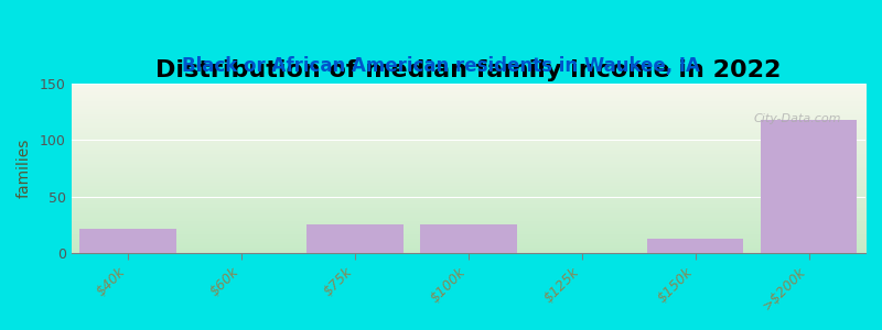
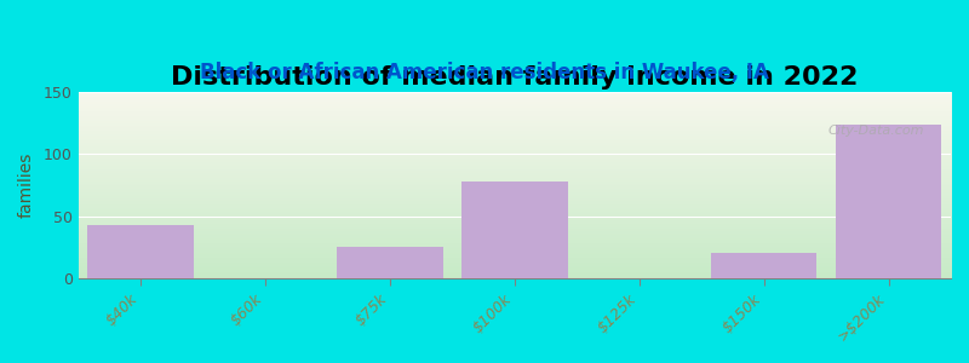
$40k: 22 -> 43
$100k: 25 -> 78
$150k: 13 -> 21
>$200k: 118 -> 123
